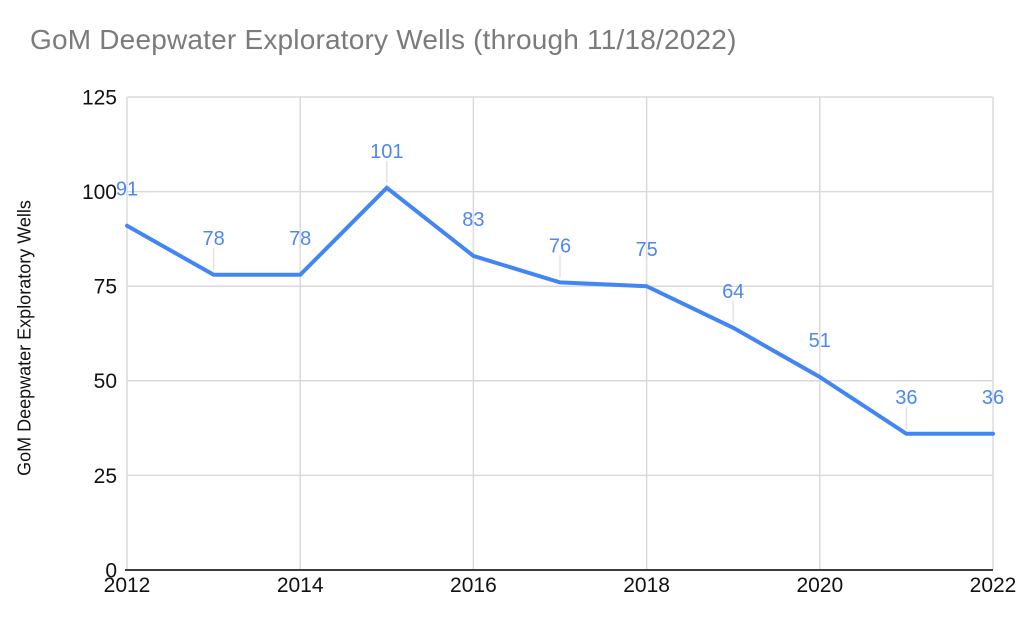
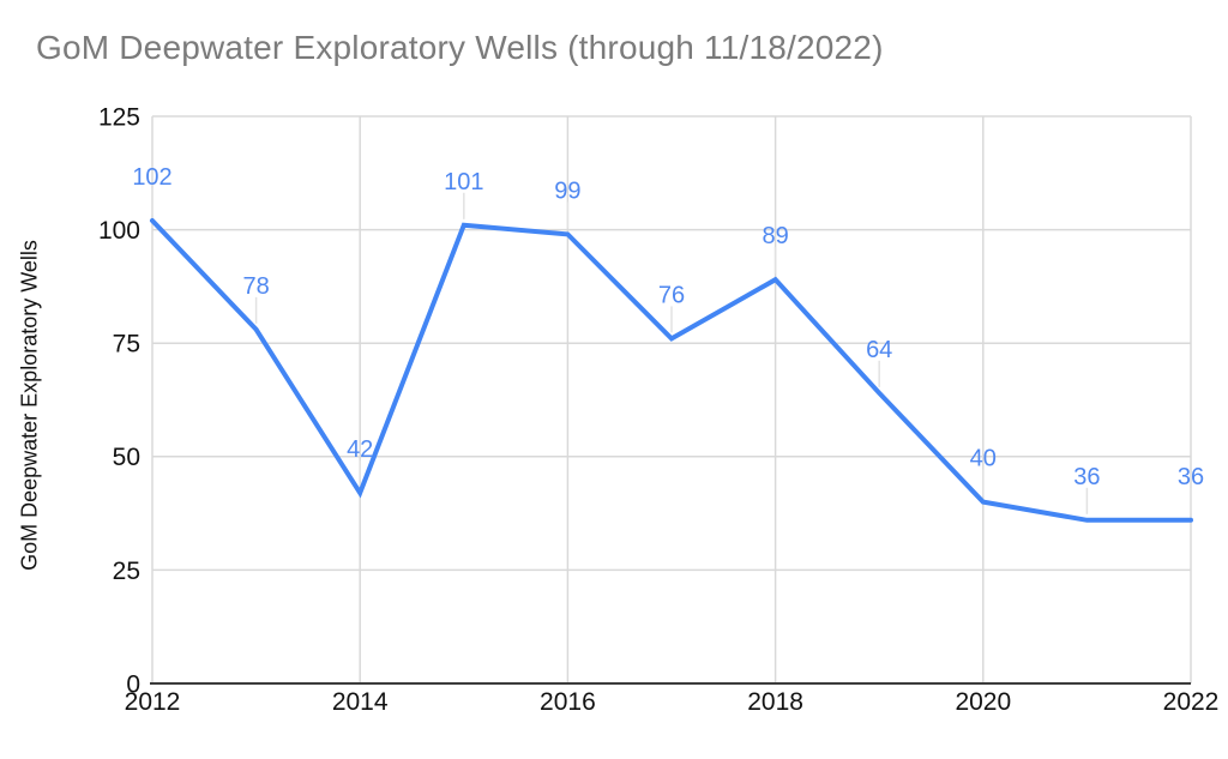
2012: 91 -> 102
2014: 78 -> 42
2016: 83 -> 99
2018: 75 -> 89
2020: 51 -> 40
